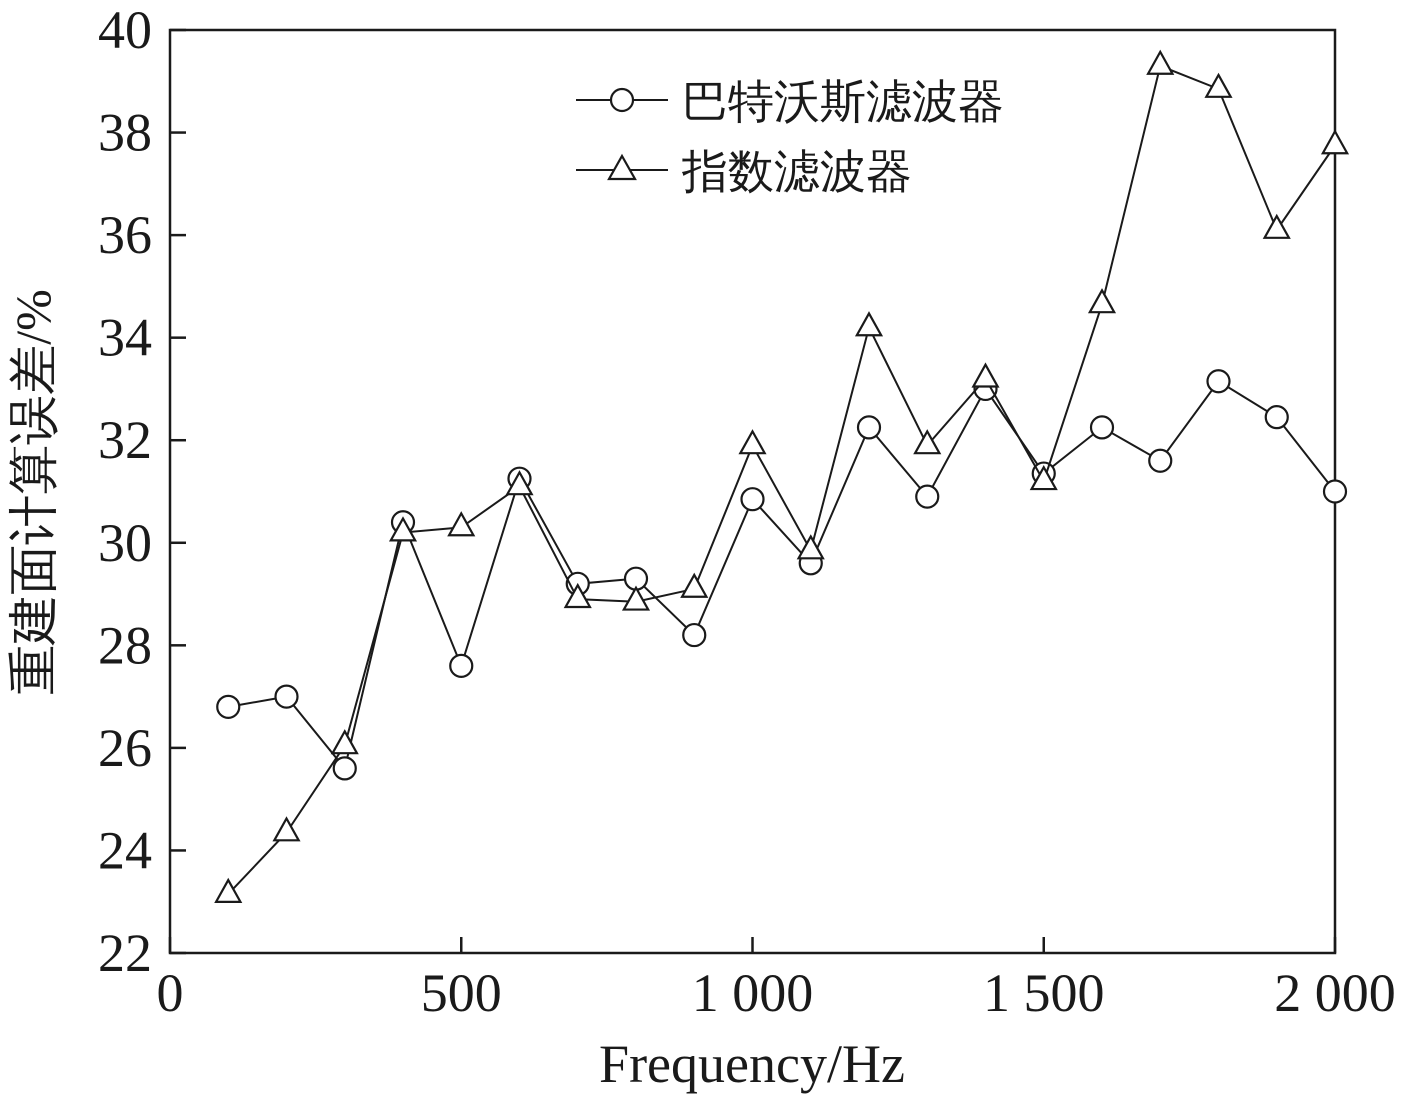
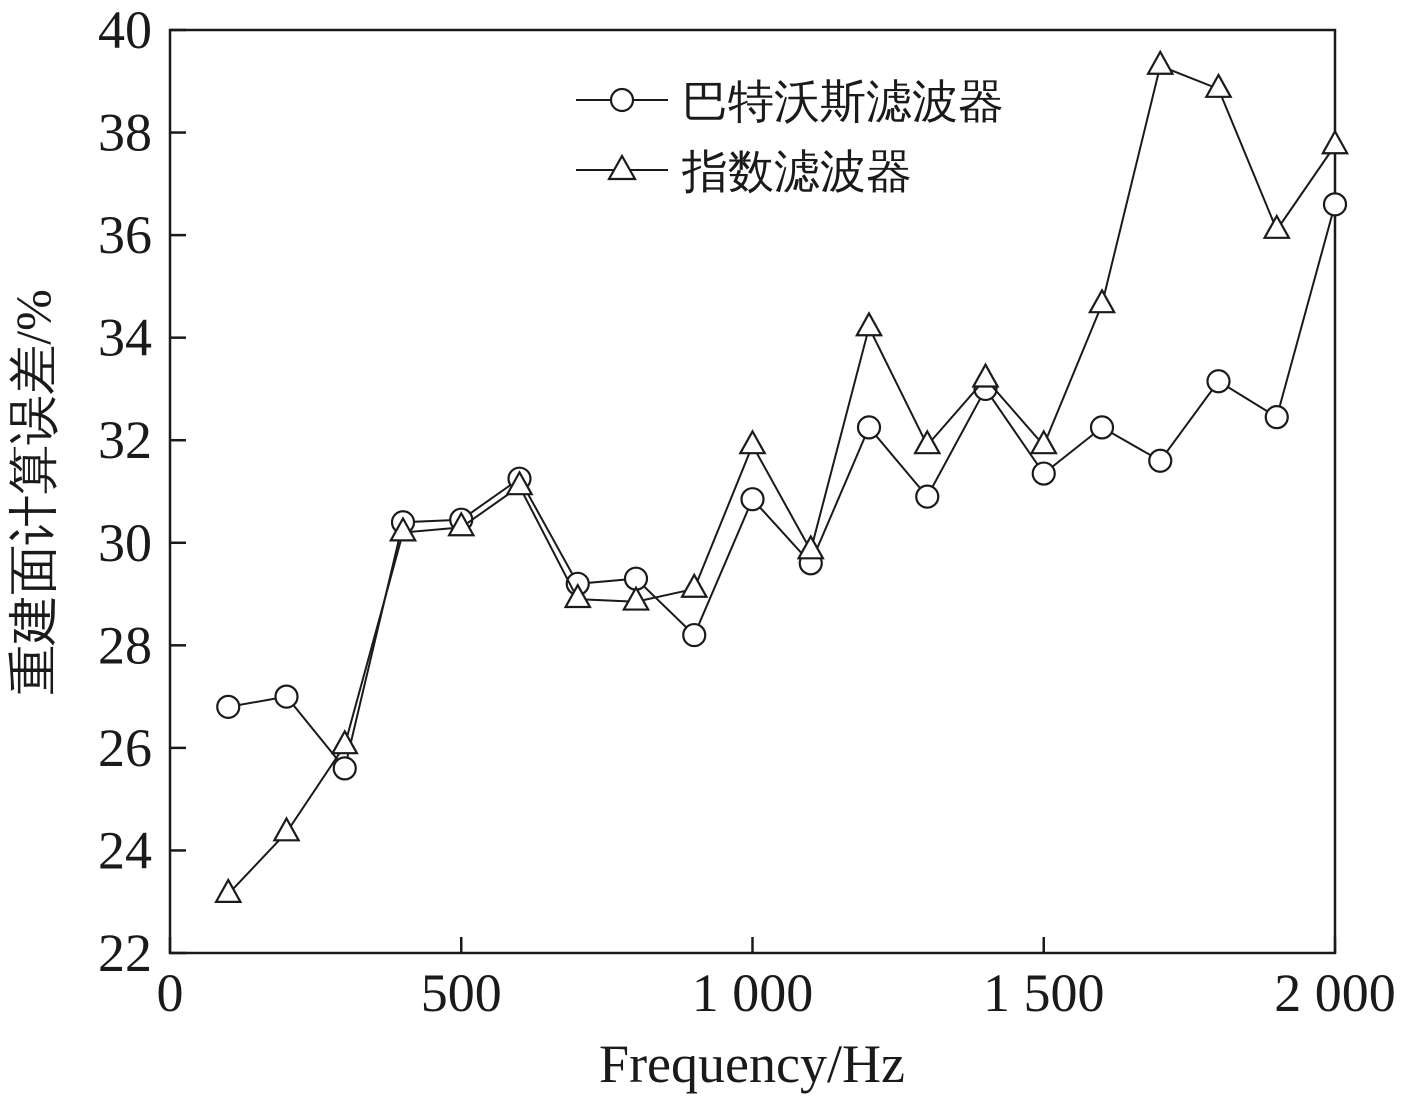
巴特沃斯滤波器/500: 27.6 -> 30.4
指数滤波器/1500: 31.2 -> 31.9
巴特沃斯滤波器/2000: 31.0 -> 36.6
